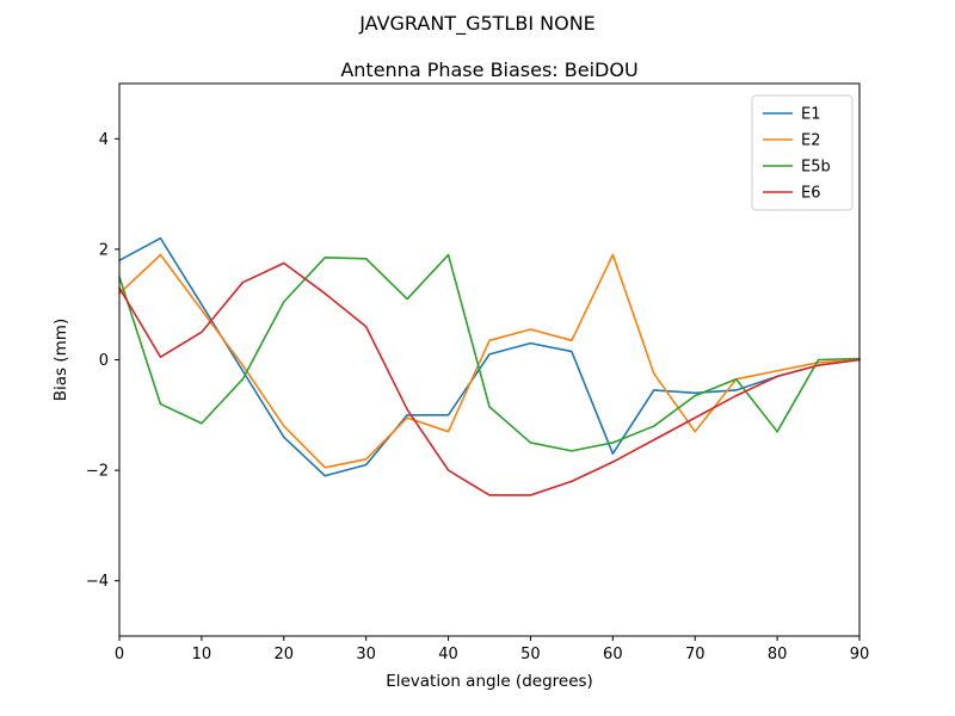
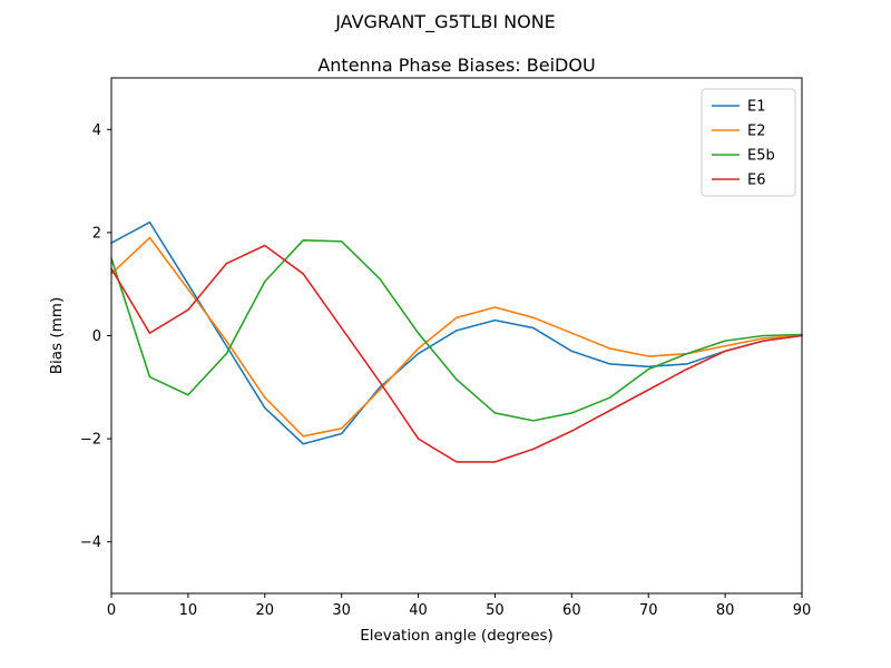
E6/30: 0.6 -> 0.1
E1/40: -1.0 -> -0.3
E2/40: -1.3 -> -0.2
E5b/40: 1.9 -> 0.1
E1/60: -1.7 -> -0.3
E2/60: 1.9 -> 0.1
E2/70: -1.3 -> -0.4
E5b/80: -1.3 -> -0.1
